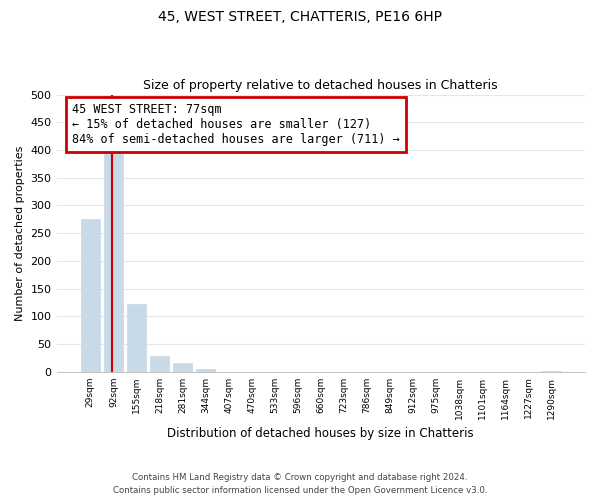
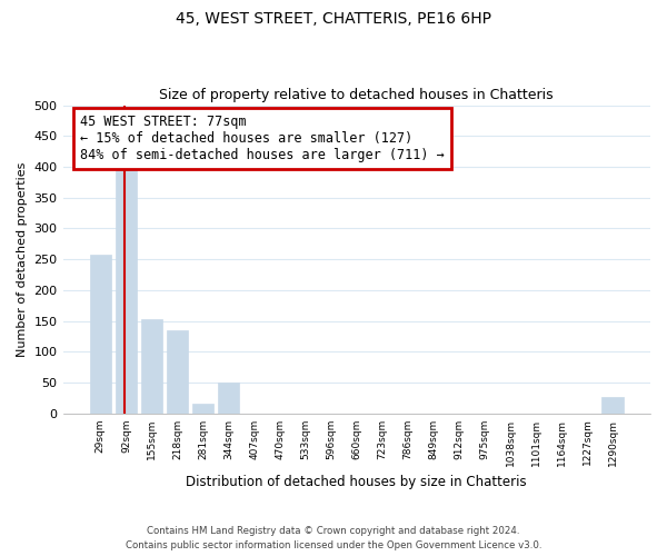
29sqm: 275 -> 258
155sqm: 122 -> 152
218sqm: 29 -> 134
344sqm: 5 -> 50
1290sqm: 2 -> 26
